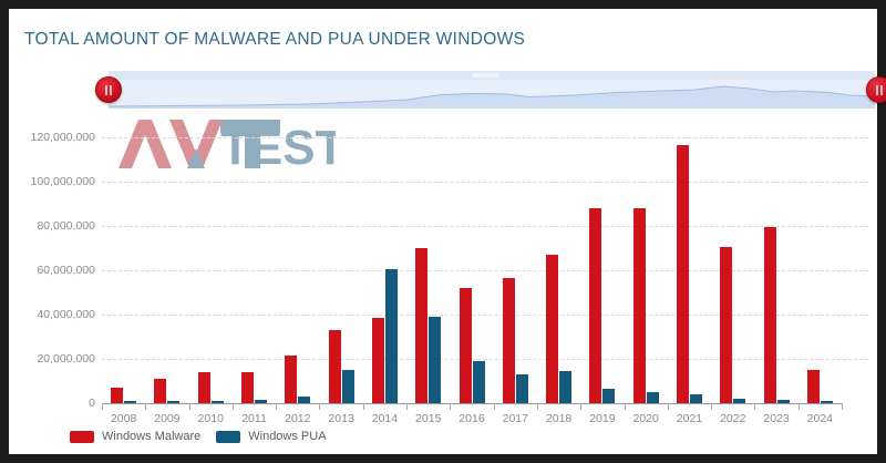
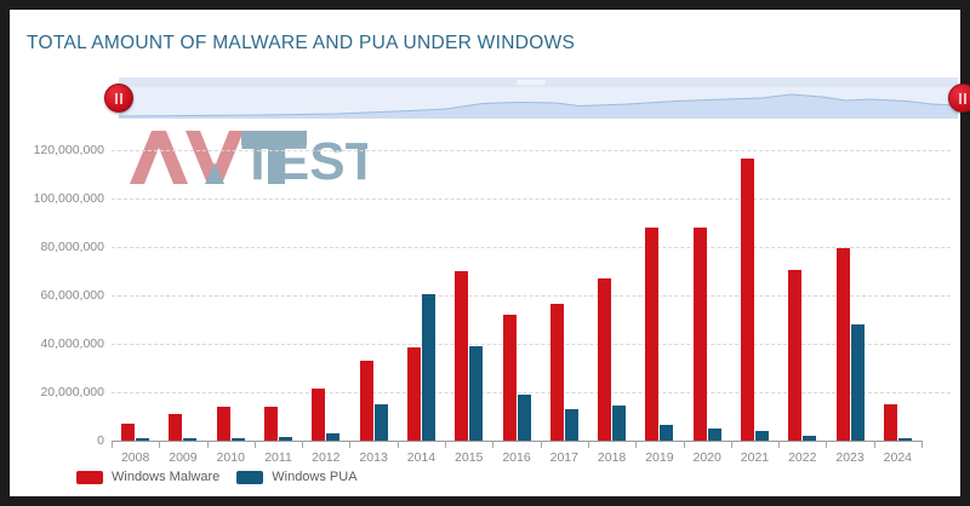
Windows PUA/2023: 2000000 -> 48000000
